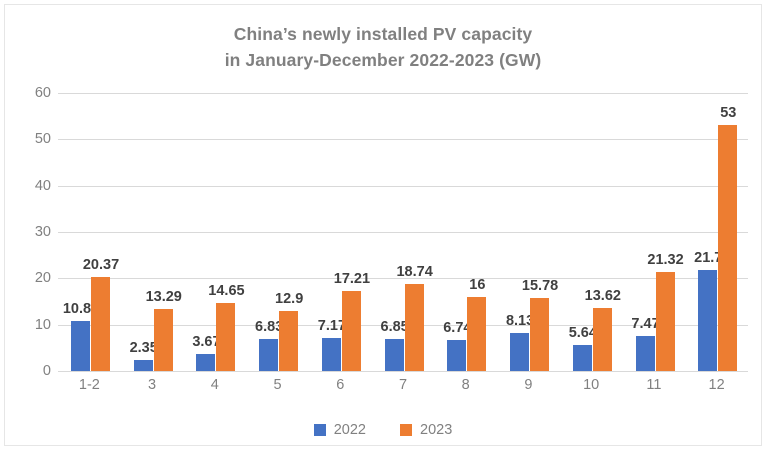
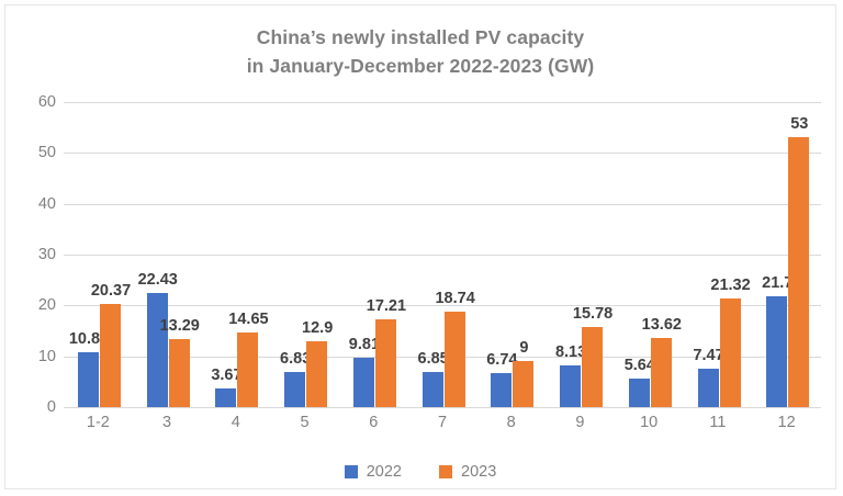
2022/3: 2.35 -> 22.43
2022/6: 7.17 -> 9.81
2023/8: 16 -> 9
